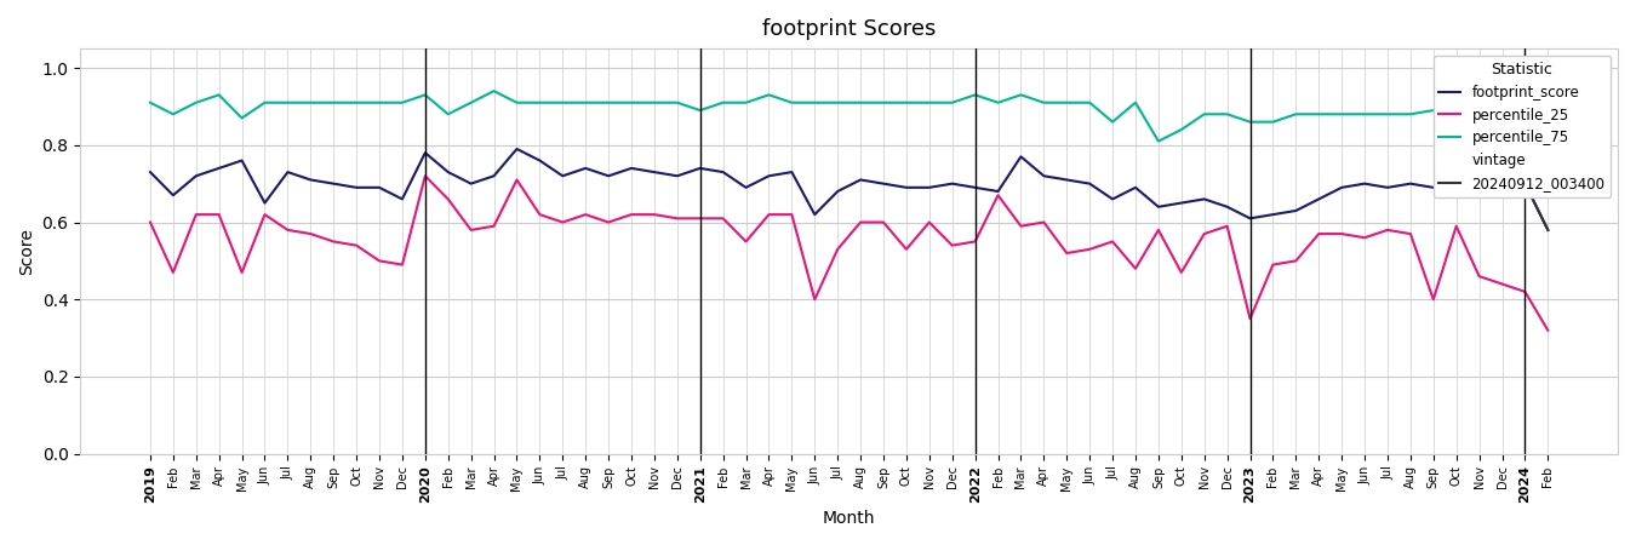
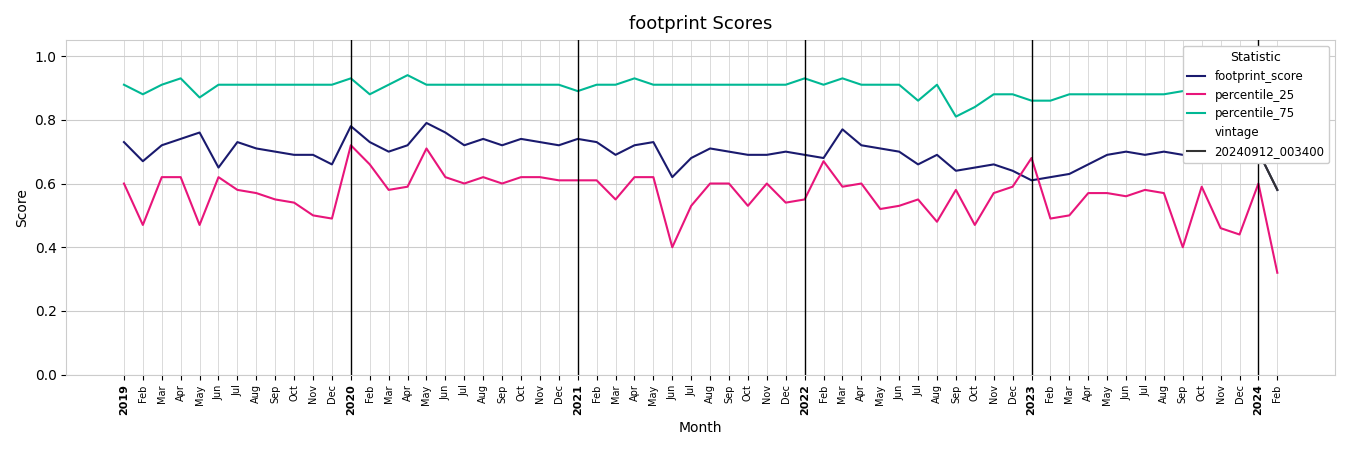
percentile_25/2023: 0.35 -> 0.68
percentile_25/2024: 0.42 -> 0.60
